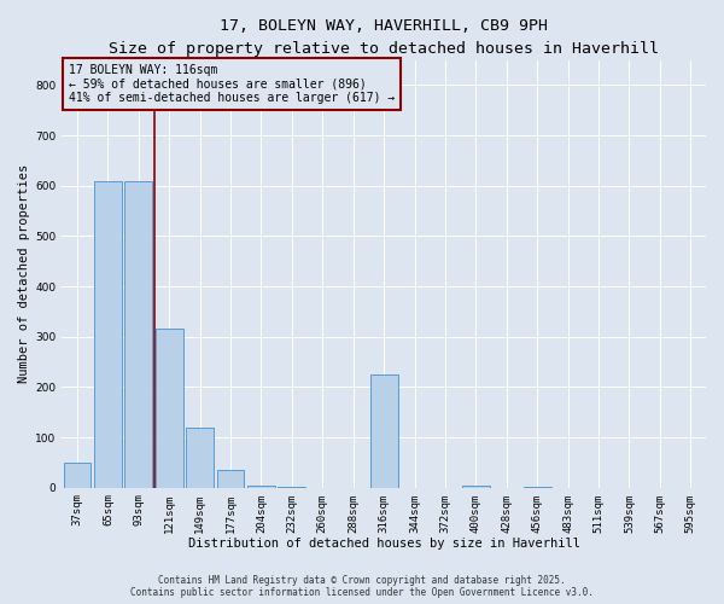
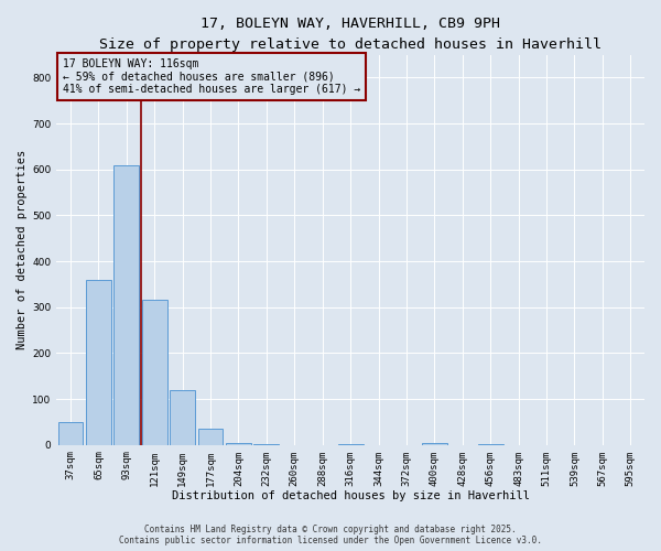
65sqm: 610 -> 360
316sqm: 225 -> 2
